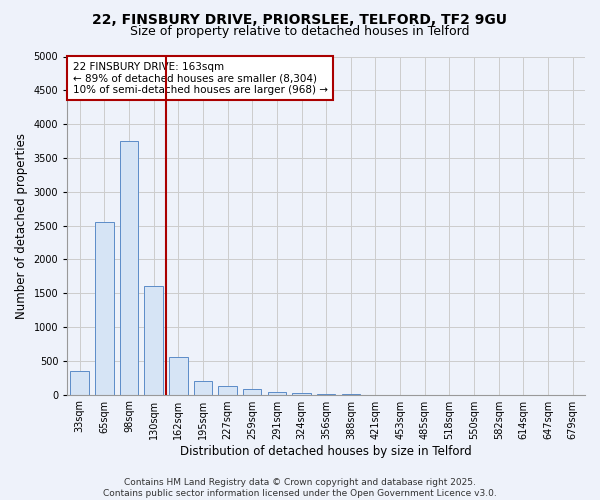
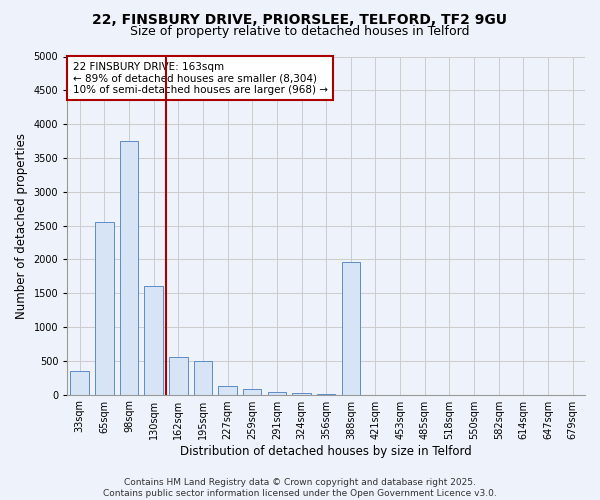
195sqm: 200 -> 500
388sqm: 0 -> 1960
